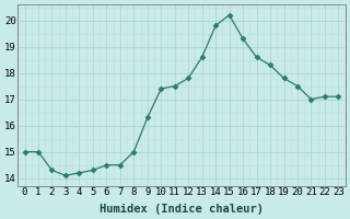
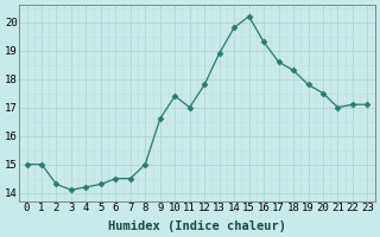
9: 16.3 -> 16.6
11: 17.5 -> 17.0
13: 18.6 -> 18.9
